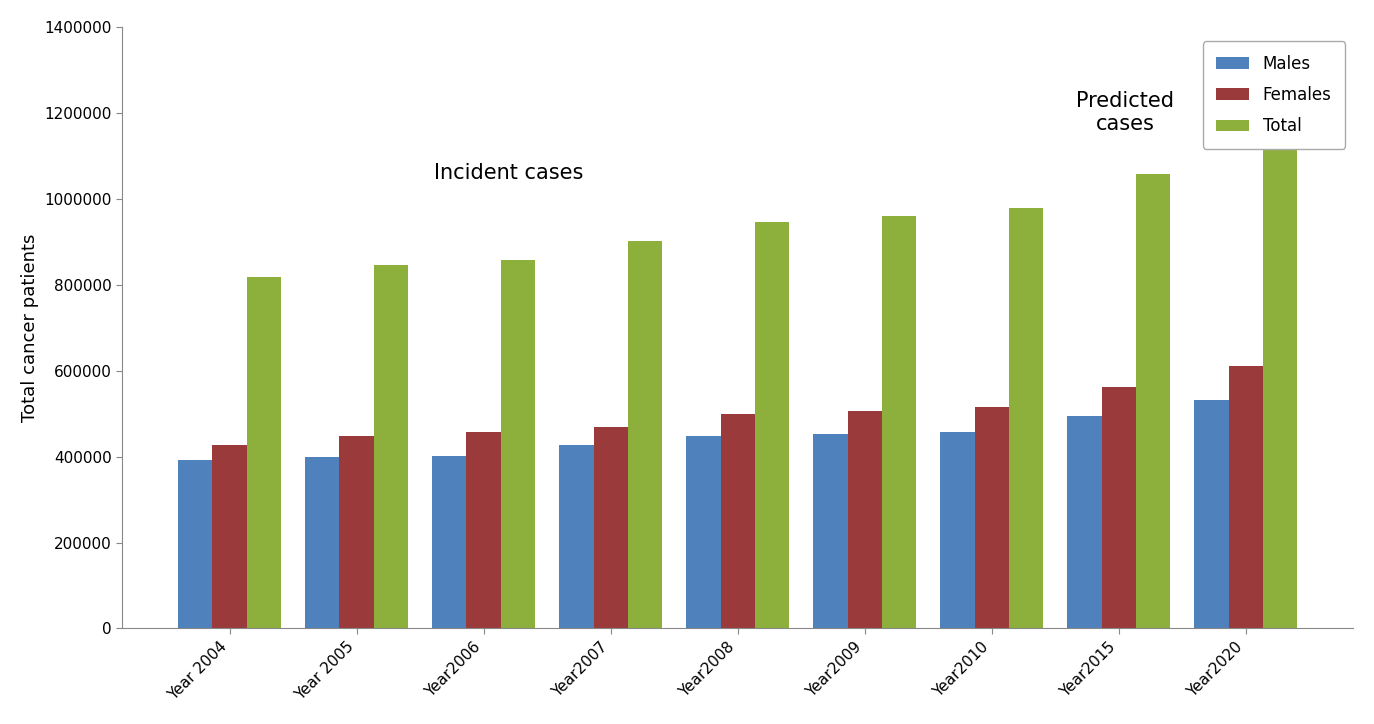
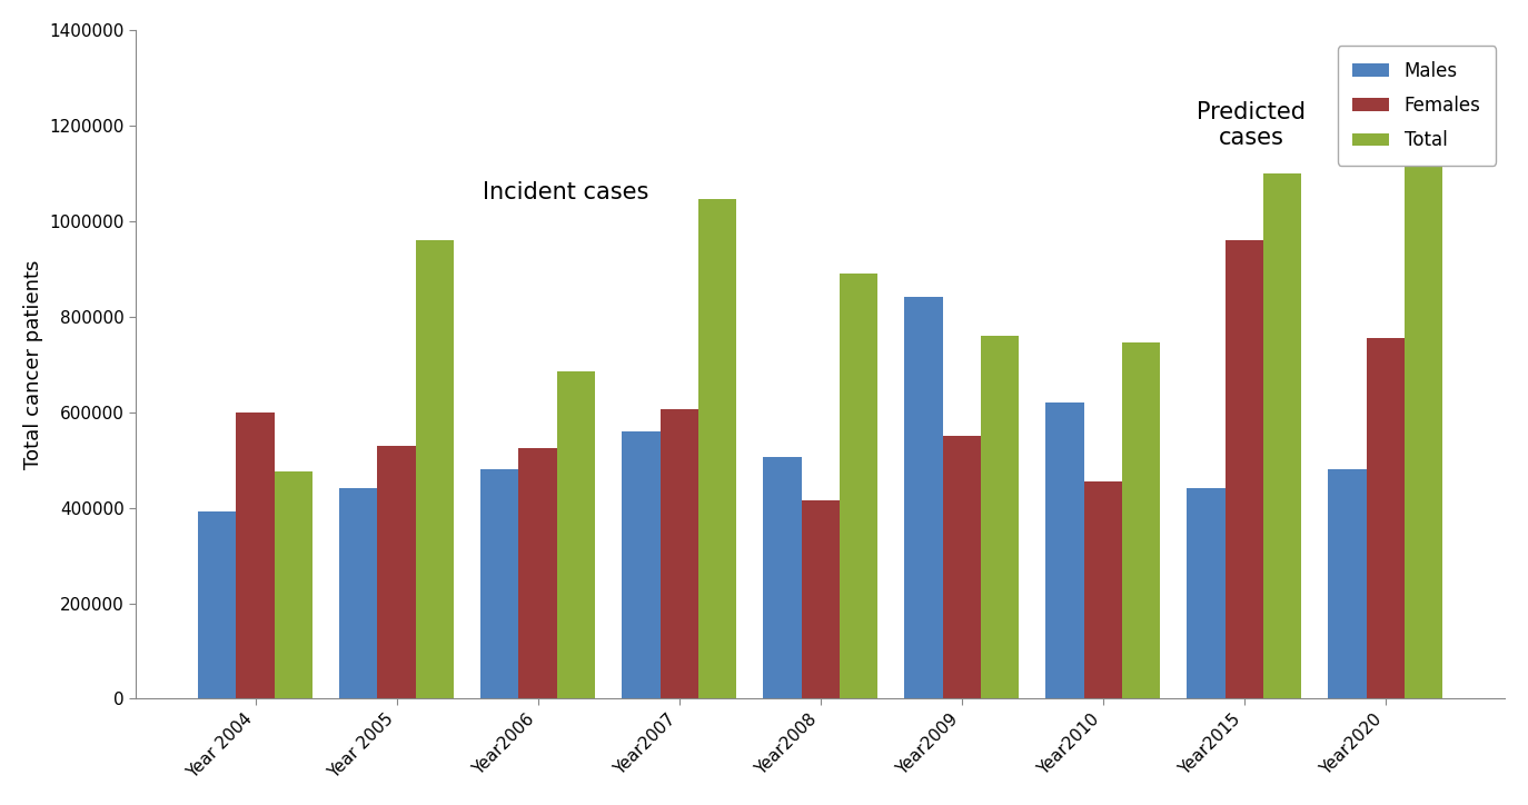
Females/Year 2004: 426000 -> 600000
Total/Year 2004: 818000 -> 475000
Males/Year 2005: 398000 -> 440000
Females/Year 2005: 448000 -> 530000
Total/Year 2005: 845000 -> 960000
Males/Year2006: 401000 -> 480000
Females/Year2006: 458000 -> 525000
Total/Year2006: 858000 -> 685000
Males/Year2007: 428000 -> 560000
Females/Year2007: 468000 -> 605000
Total/Year2007: 902000 -> 1045000
Males/Year2008: 448000 -> 505000
Females/Year2008: 498000 -> 415000
Total/Year2008: 946000 -> 890000
Males/Year2009: 453000 -> 840000
Females/Year2009: 507000 -> 550000
Total/Year2009: 960000 -> 760000
Males/Year2010: 458000 -> 620000
Females/Year2010: 516000 -> 455000
Total/Year2010: 979000 -> 745000
Males/Year2015: 494000 -> 440000
Females/Year2015: 562000 -> 960000
Total/Year2015: 1058000 -> 1100000
Males/Year2020: 532000 -> 480000
Females/Year2020: 610000 -> 755000
